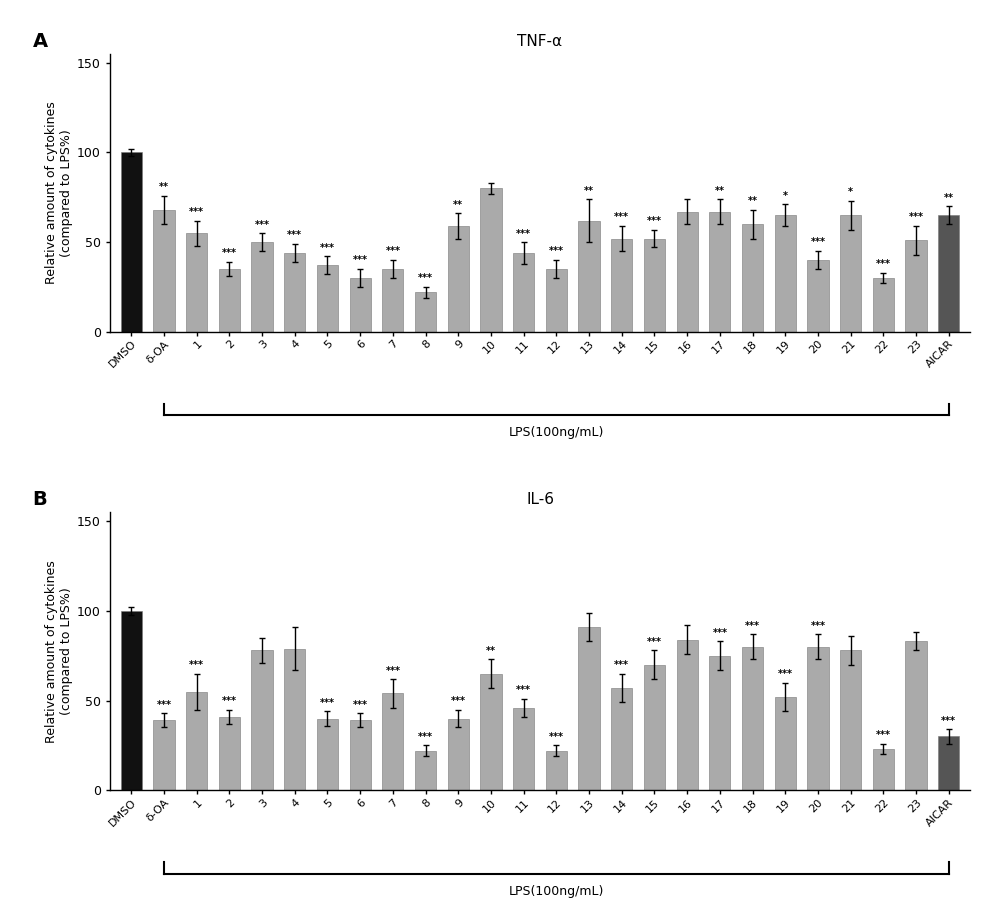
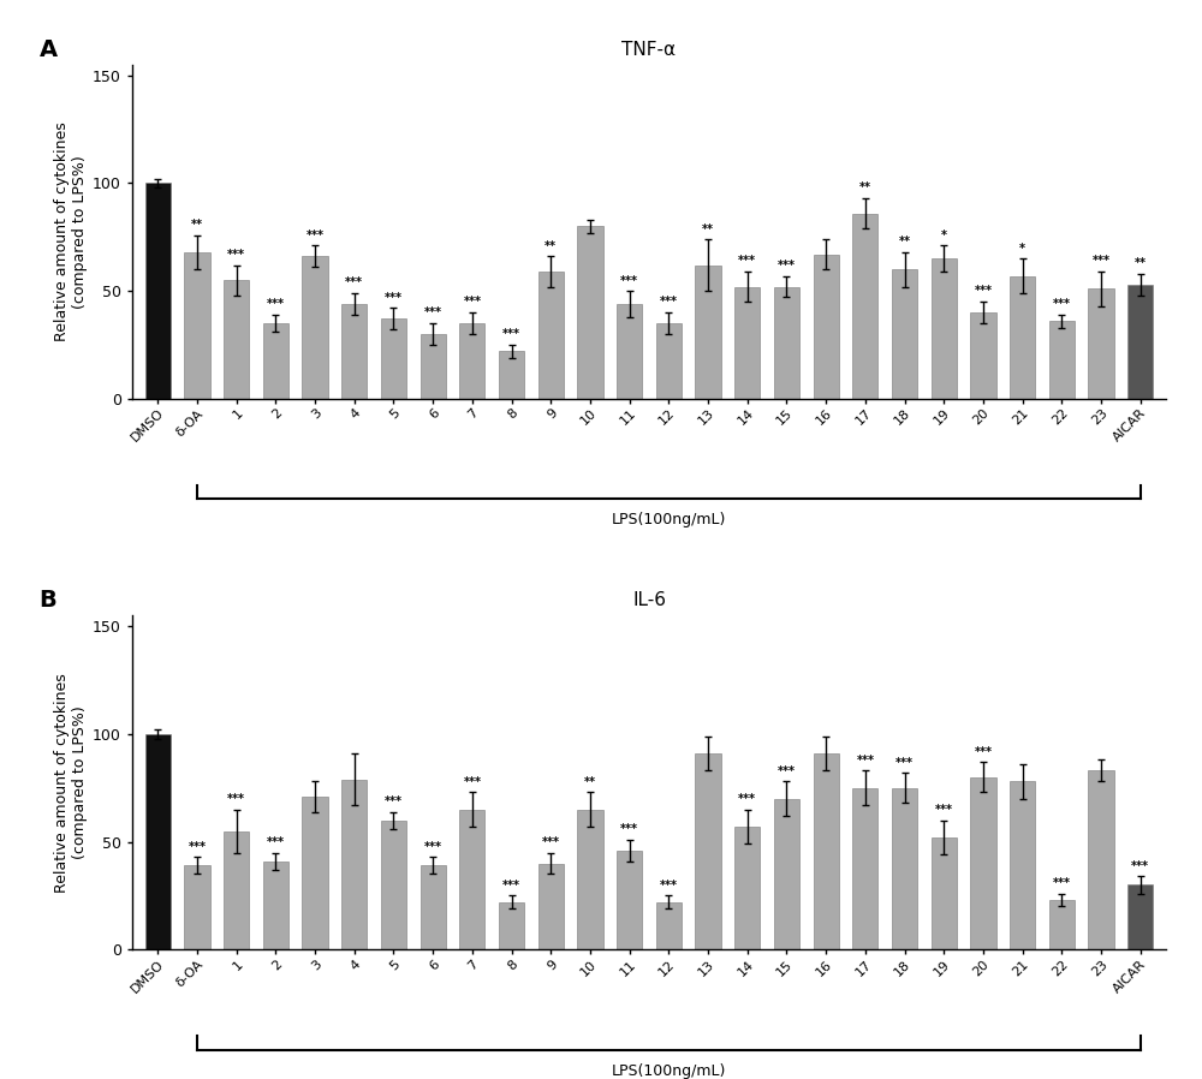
TNF-α/3: 50 -> 66
TNF-α/17: 67 -> 86
TNF-α/21: 65 -> 57
TNF-α/22: 30 -> 36
TNF-α/AICAR: 65 -> 53
IL-6/3: 78 -> 71
IL-6/5: 40 -> 60
IL-6/7: 54 -> 65
IL-6/16: 84 -> 91
IL-6/18: 80 -> 75
